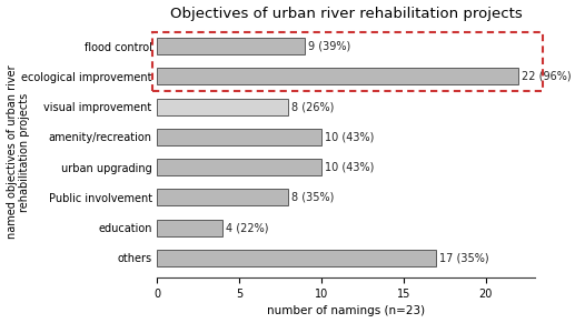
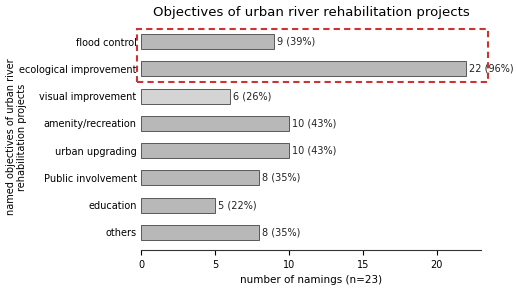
visual improvement: 8 -> 6
education: 4 -> 5
others: 17 -> 8
